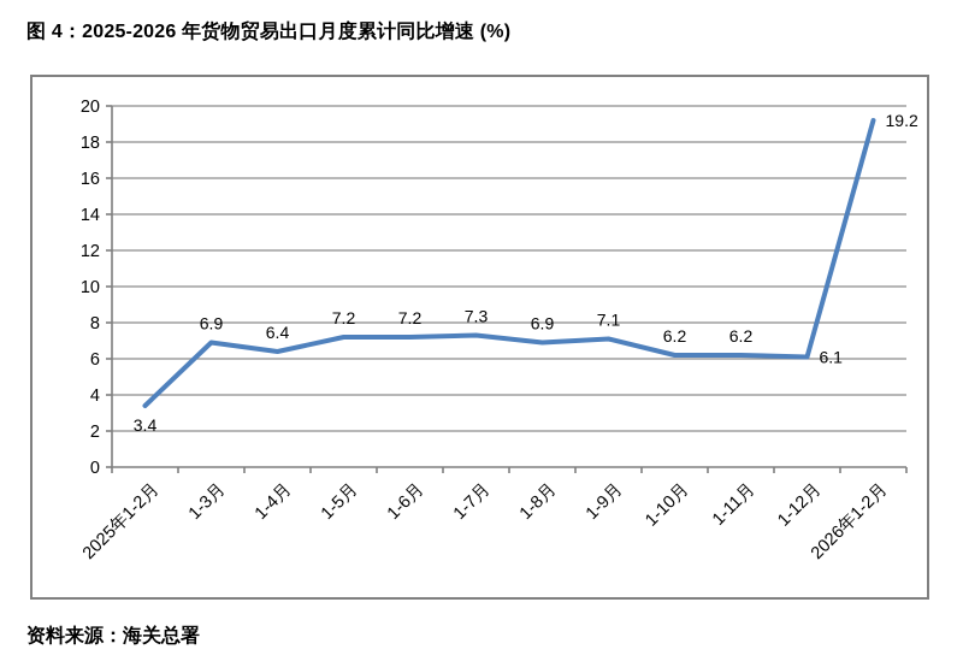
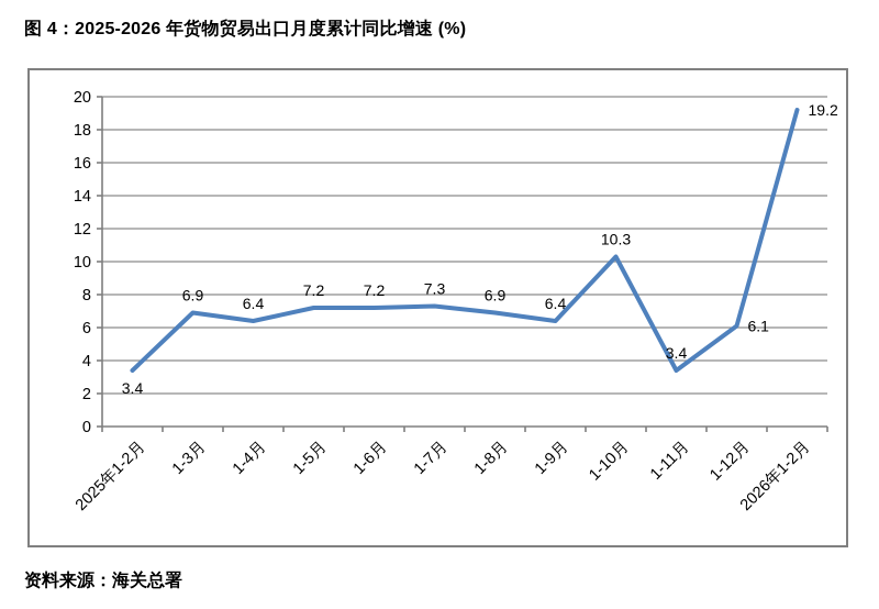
1-9月: 7.1 -> 6.4
1-10月: 6.2 -> 10.3
1-11月: 6.2 -> 3.4
